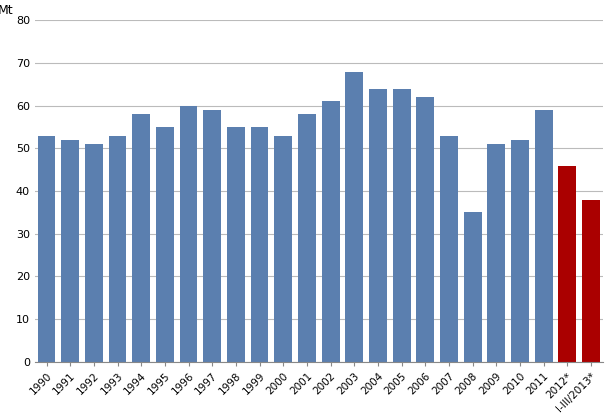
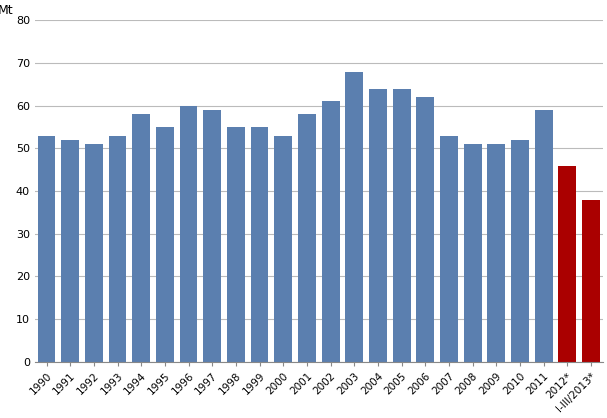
2008: 35 -> 51
